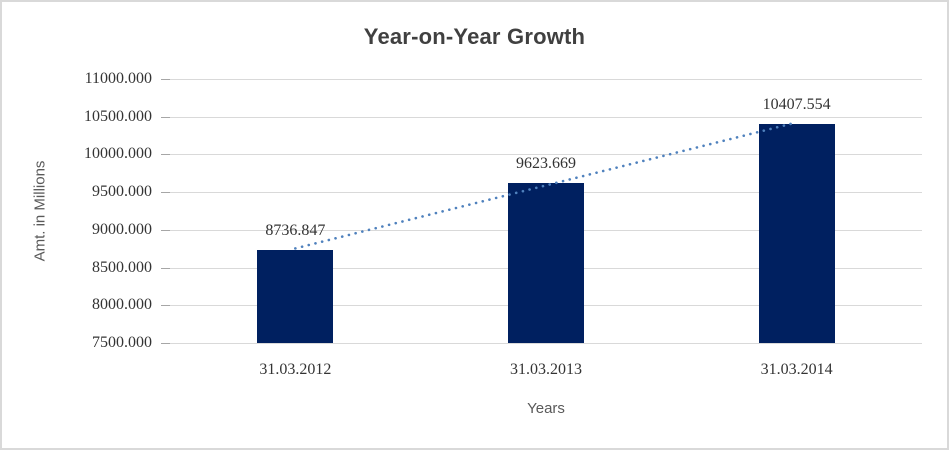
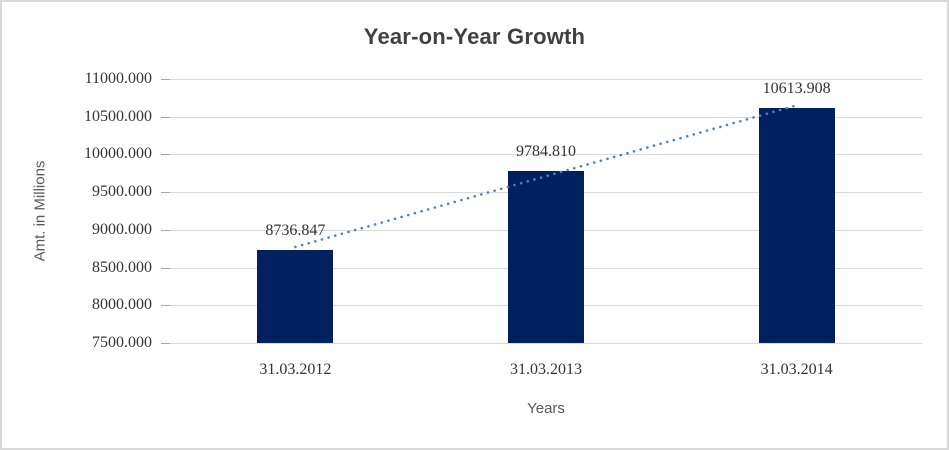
31.03.2013: 9623.669 -> 9784.810
31.03.2014: 10407.554 -> 10613.908
